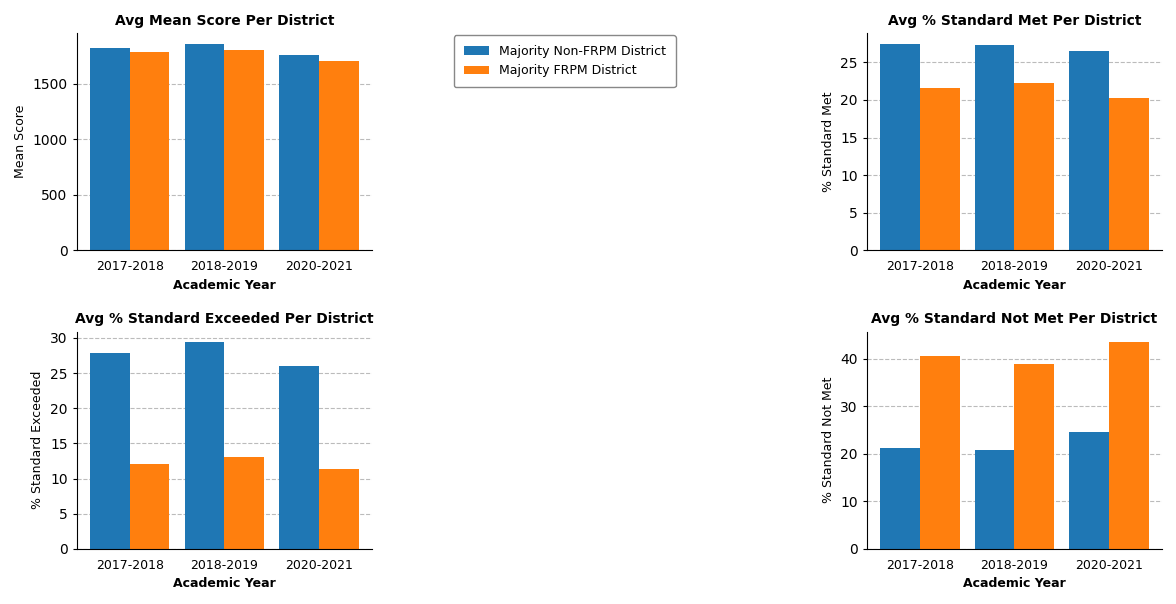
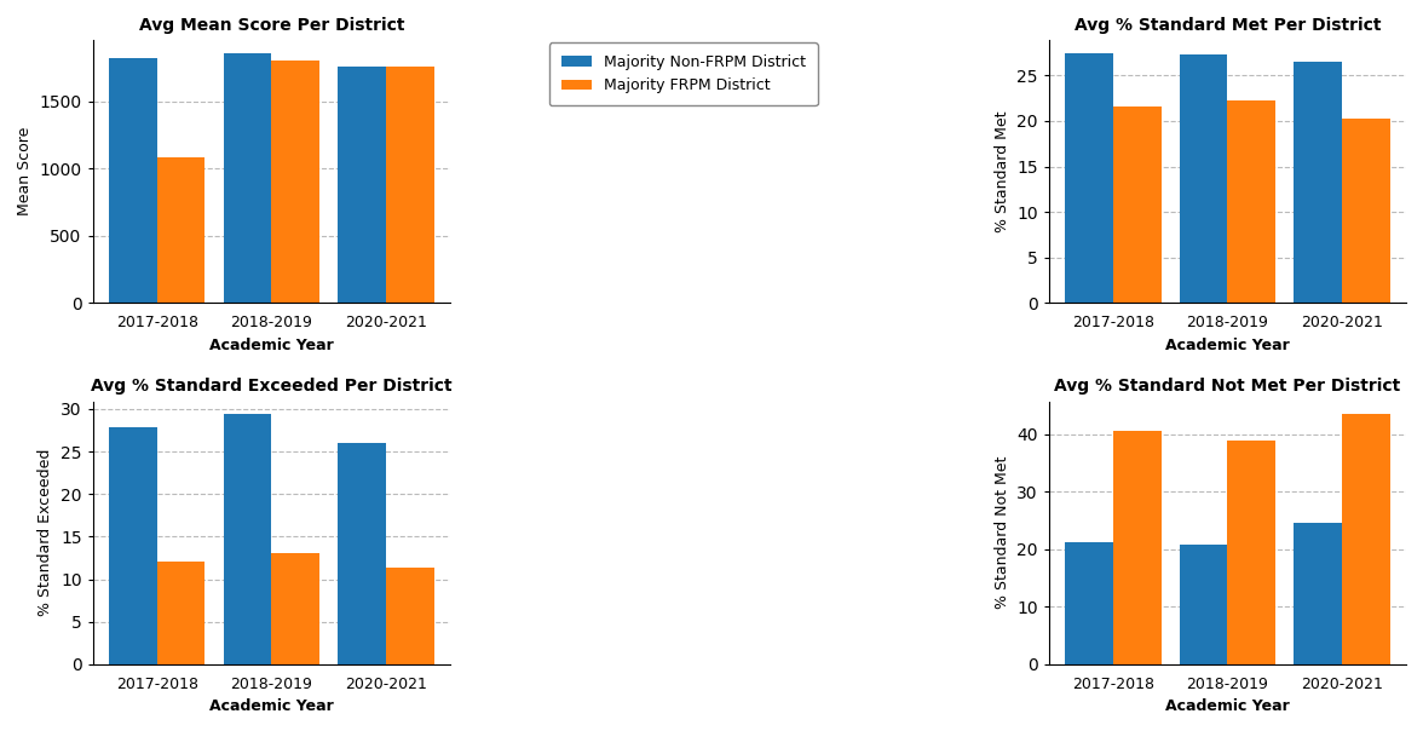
Avg Mean Score Per District/Majority FRPM District/2017-2018: 1780 -> 1080
Avg Mean Score Per District/Majority FRPM District/2020-2021: 1700 -> 1760
